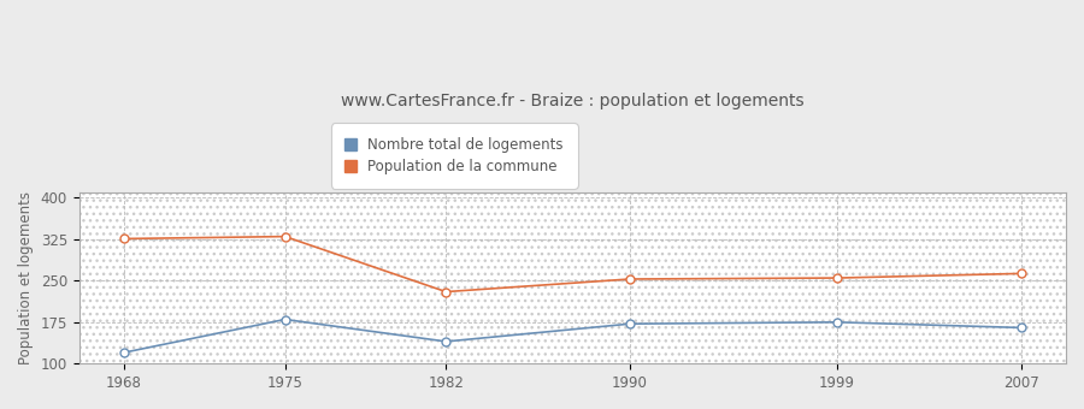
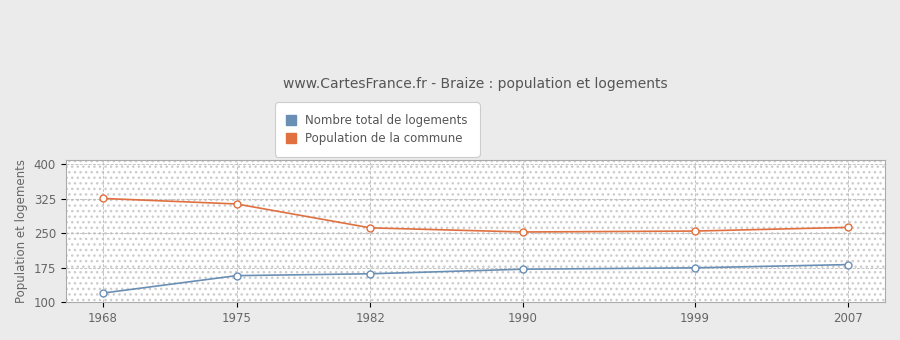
Nombre total de logements/1975: 180 -> 158
Population de la commune/1975: 330 -> 314
Nombre total de logements/1982: 140 -> 162
Population de la commune/1982: 230 -> 262
Nombre total de logements/2007: 165 -> 182
